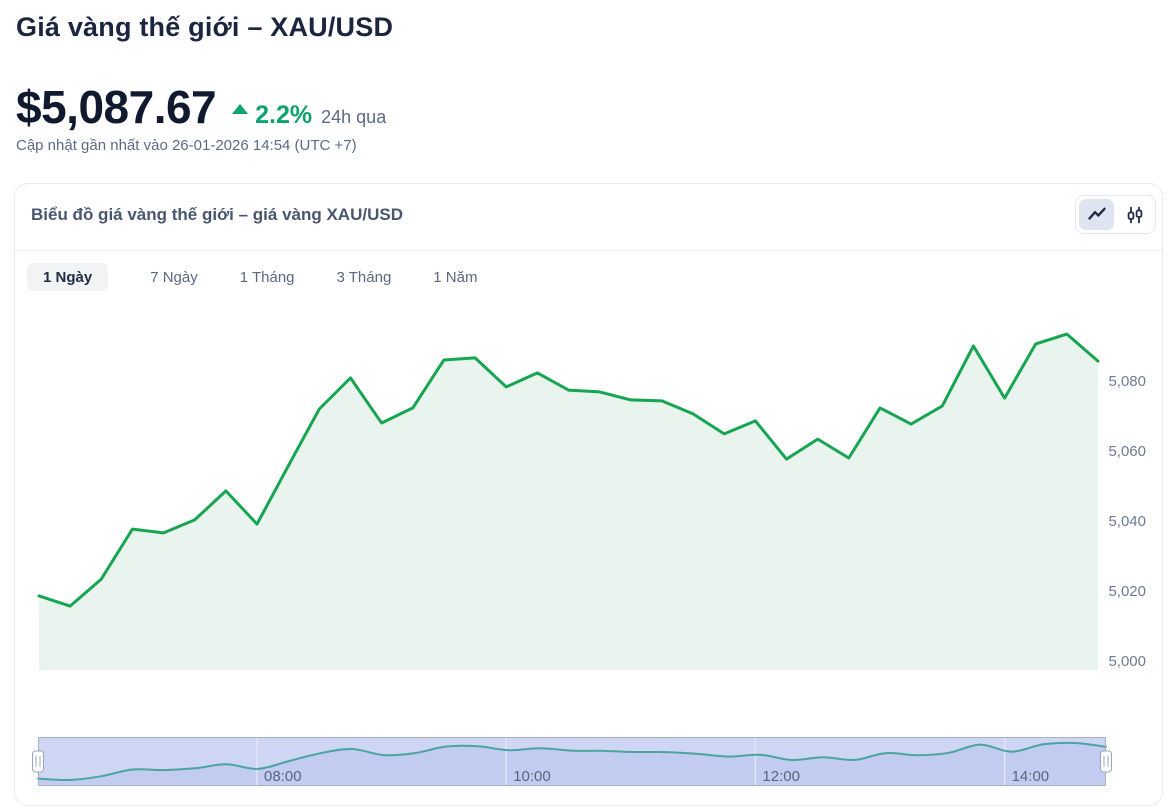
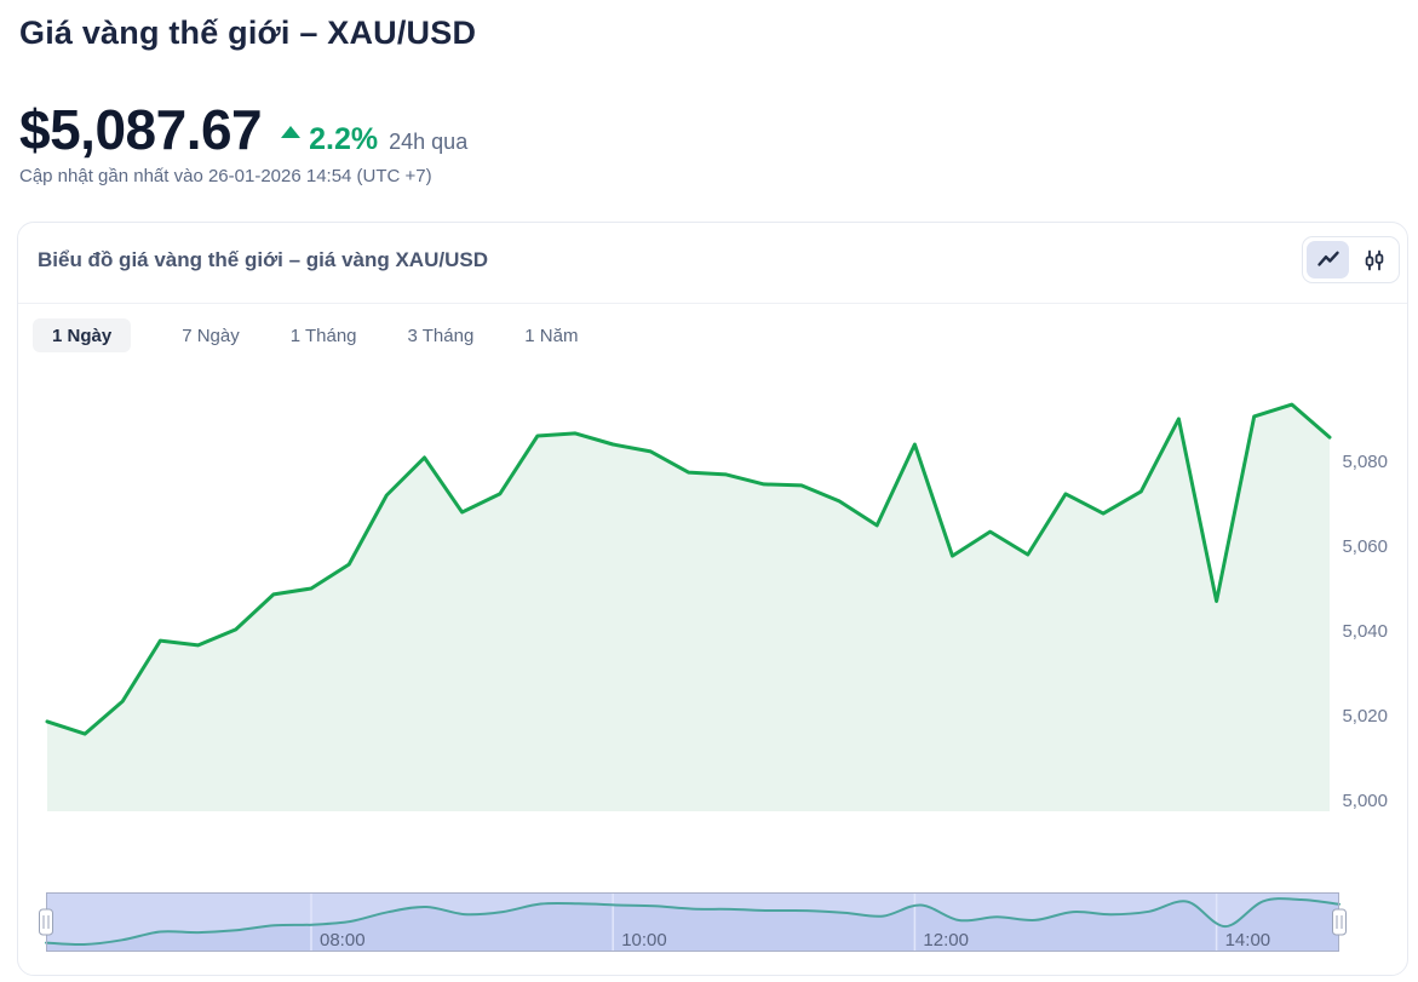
08:00: 5039 -> 5050
10:00: 5078 -> 5084
12:00: 5069 -> 5084
14:00: 5075 -> 5047
